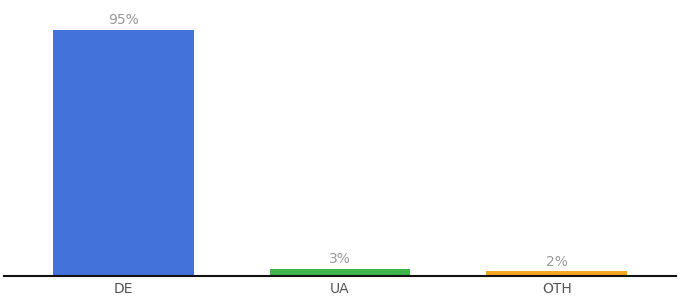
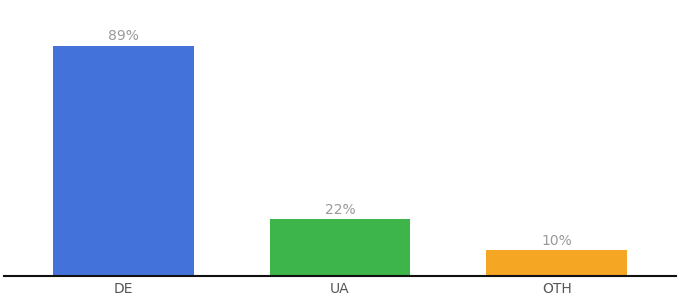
DE: 95% -> 89%
UA: 3% -> 22%
OTH: 2% -> 10%
